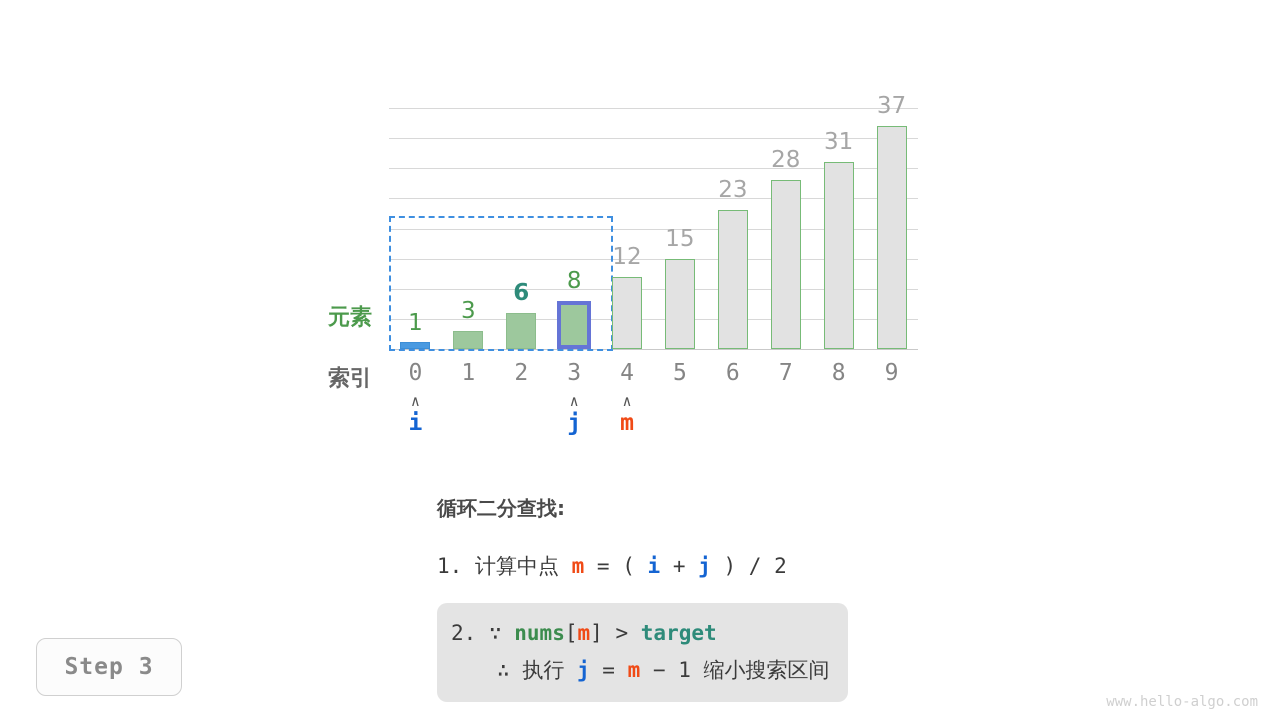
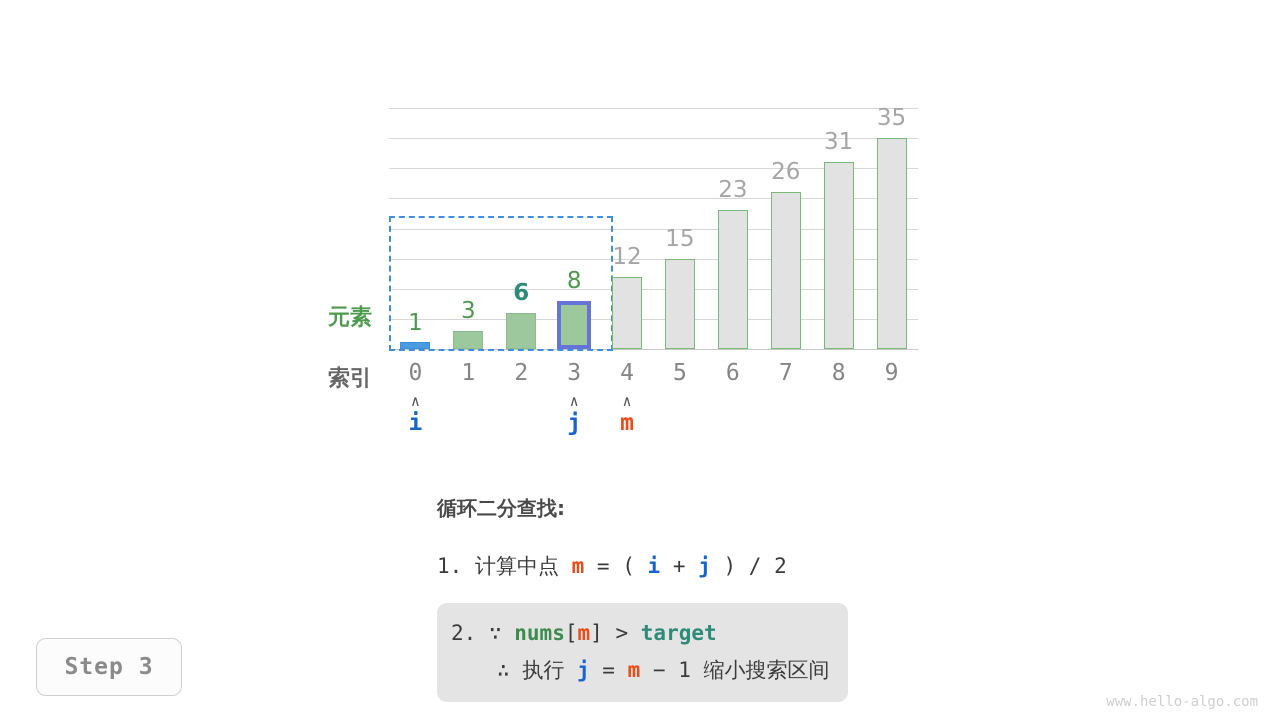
7: 28 -> 26
9: 37 -> 35
